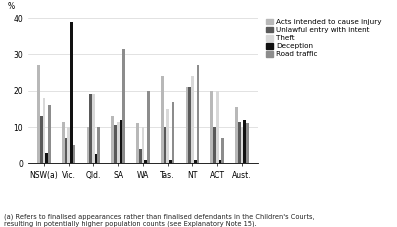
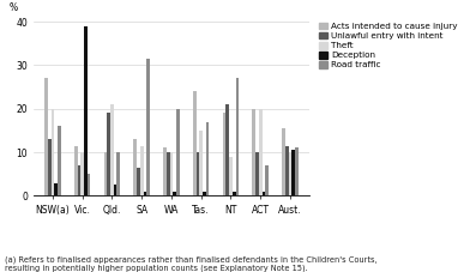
Theft/NSW(a): 18.0 -> 20.0
Theft/Qld.: 19.0 -> 21.0
Unlawful entry with intent/SA: 10.5 -> 6.5
Deception/SA: 12.0 -> 1.0
Unlawful entry with intent/WA: 4.0 -> 10.0
Acts intended to cause injury/NT: 21.0 -> 19.0
Theft/NT: 24.0 -> 9.0
Deception/Aust.: 12.0 -> 10.5
